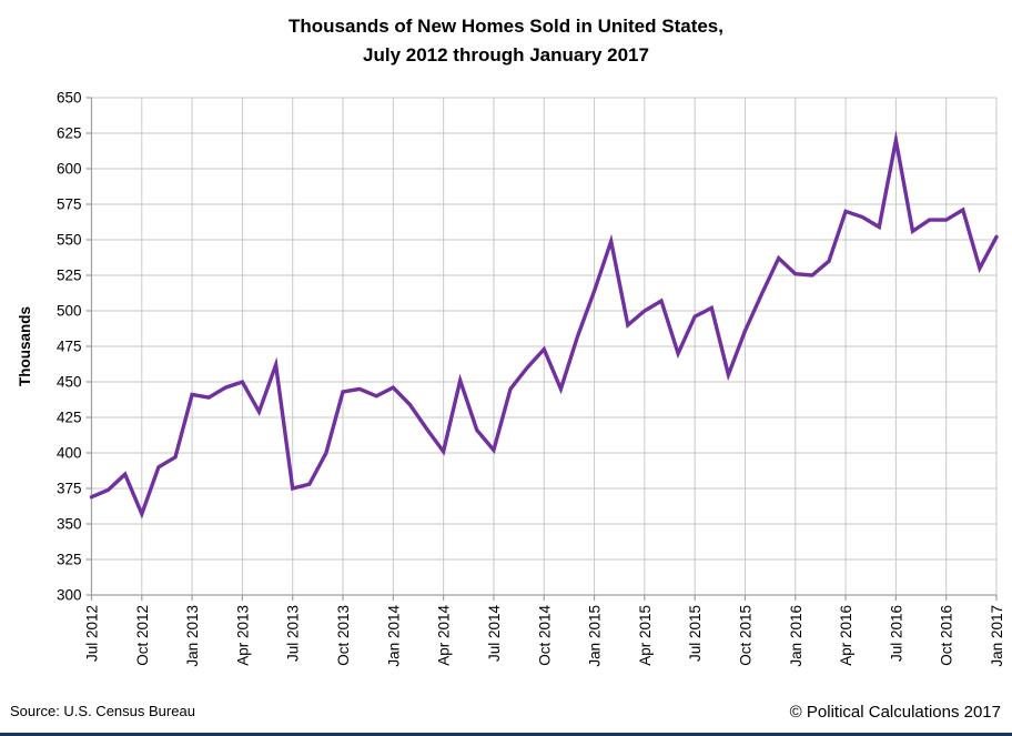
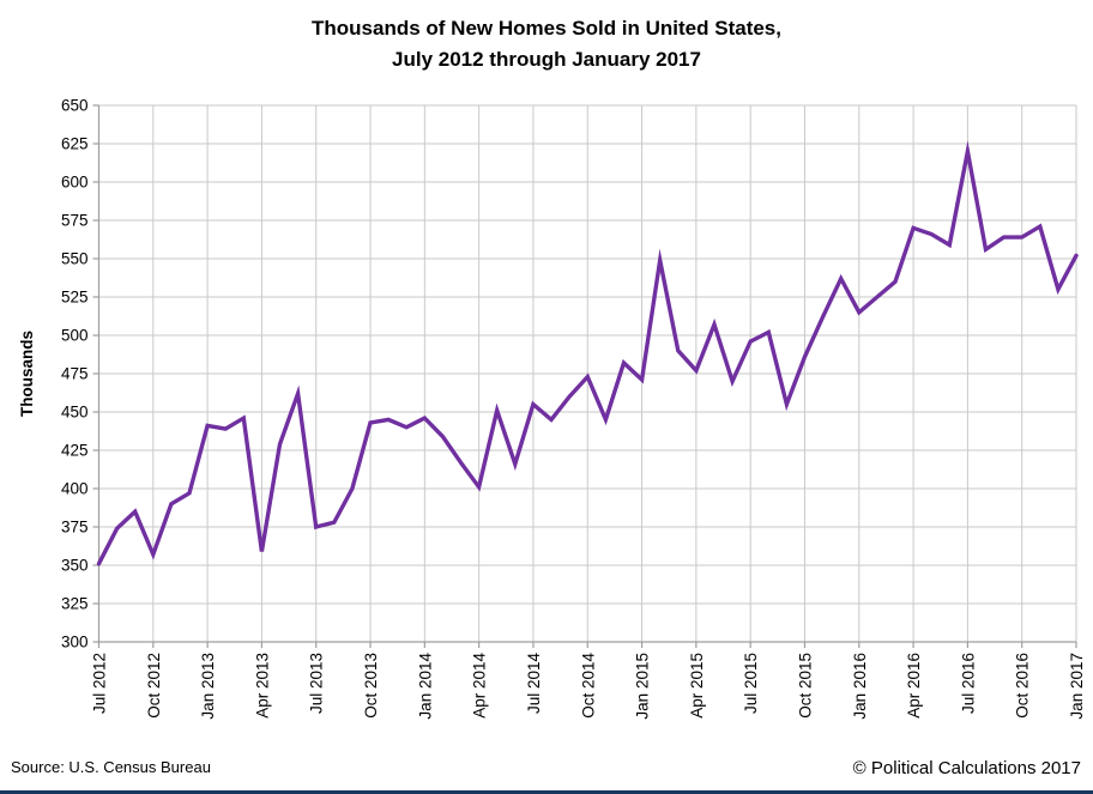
Jul 2012: 369 -> 351
Apr 2013: 450 -> 359
Jul 2014: 402 -> 455
Jan 2015: 514 -> 471
Apr 2015: 500 -> 477
Jan 2016: 526 -> 515
